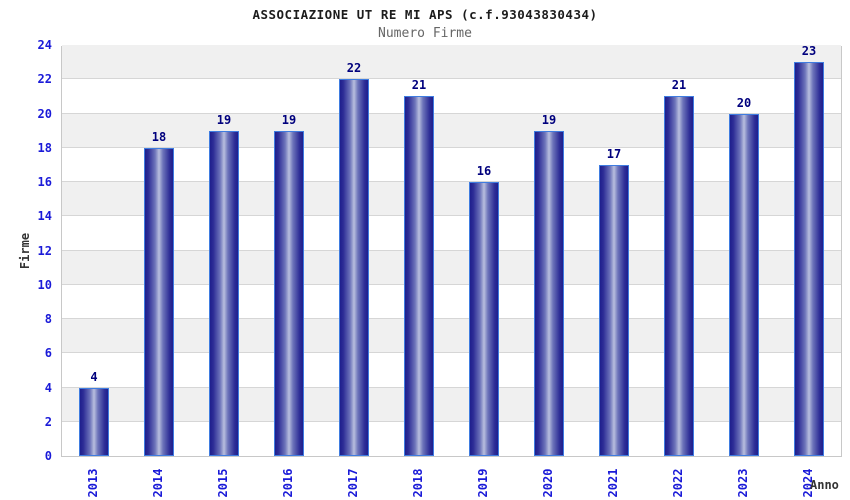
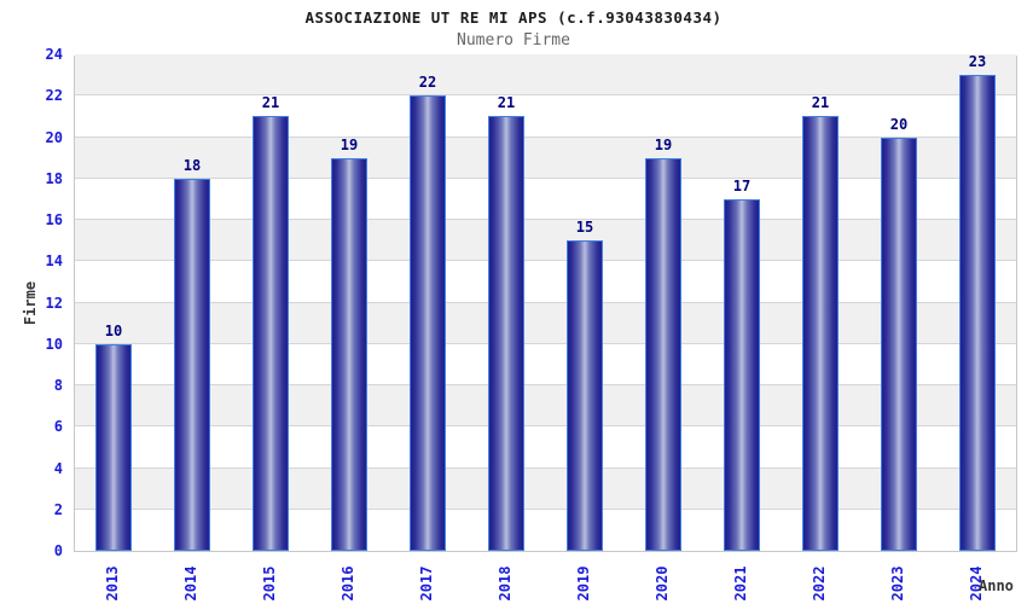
2013: 4 -> 10
2015: 19 -> 21
2019: 16 -> 15
